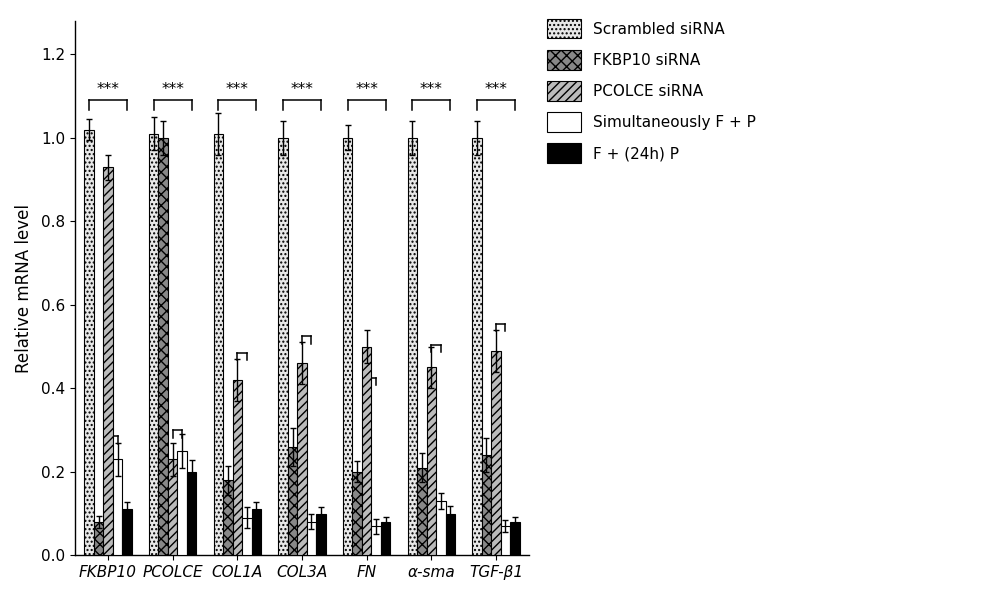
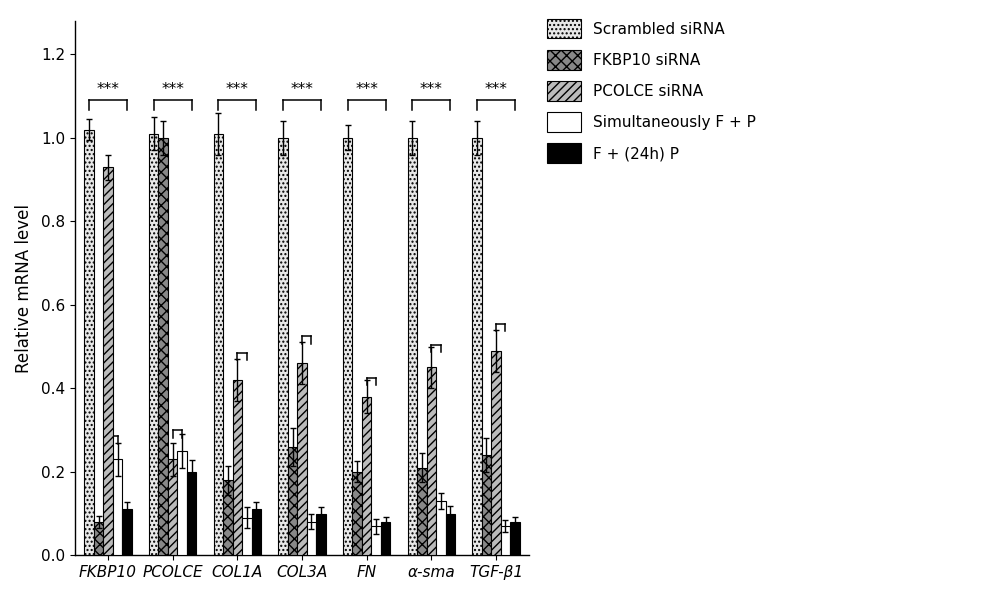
PCOLCE siRNA/FN: 0.50 -> 0.38
